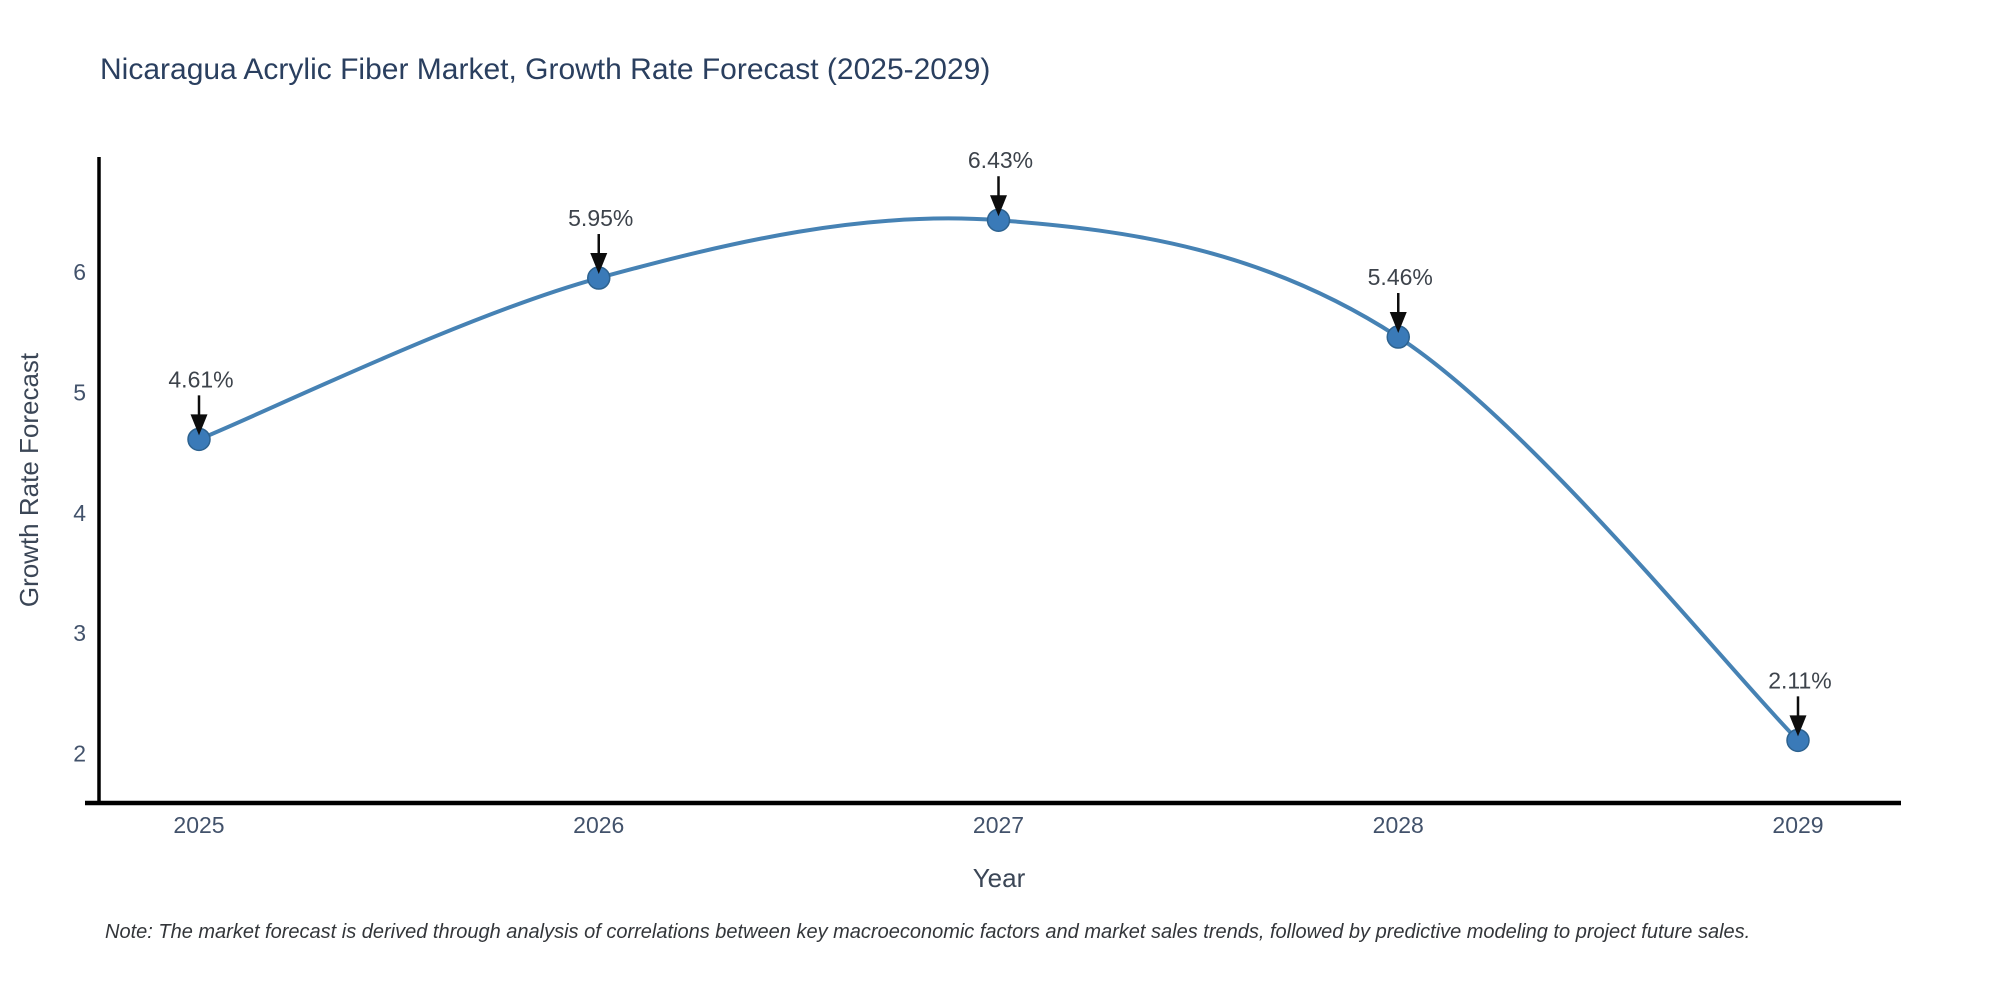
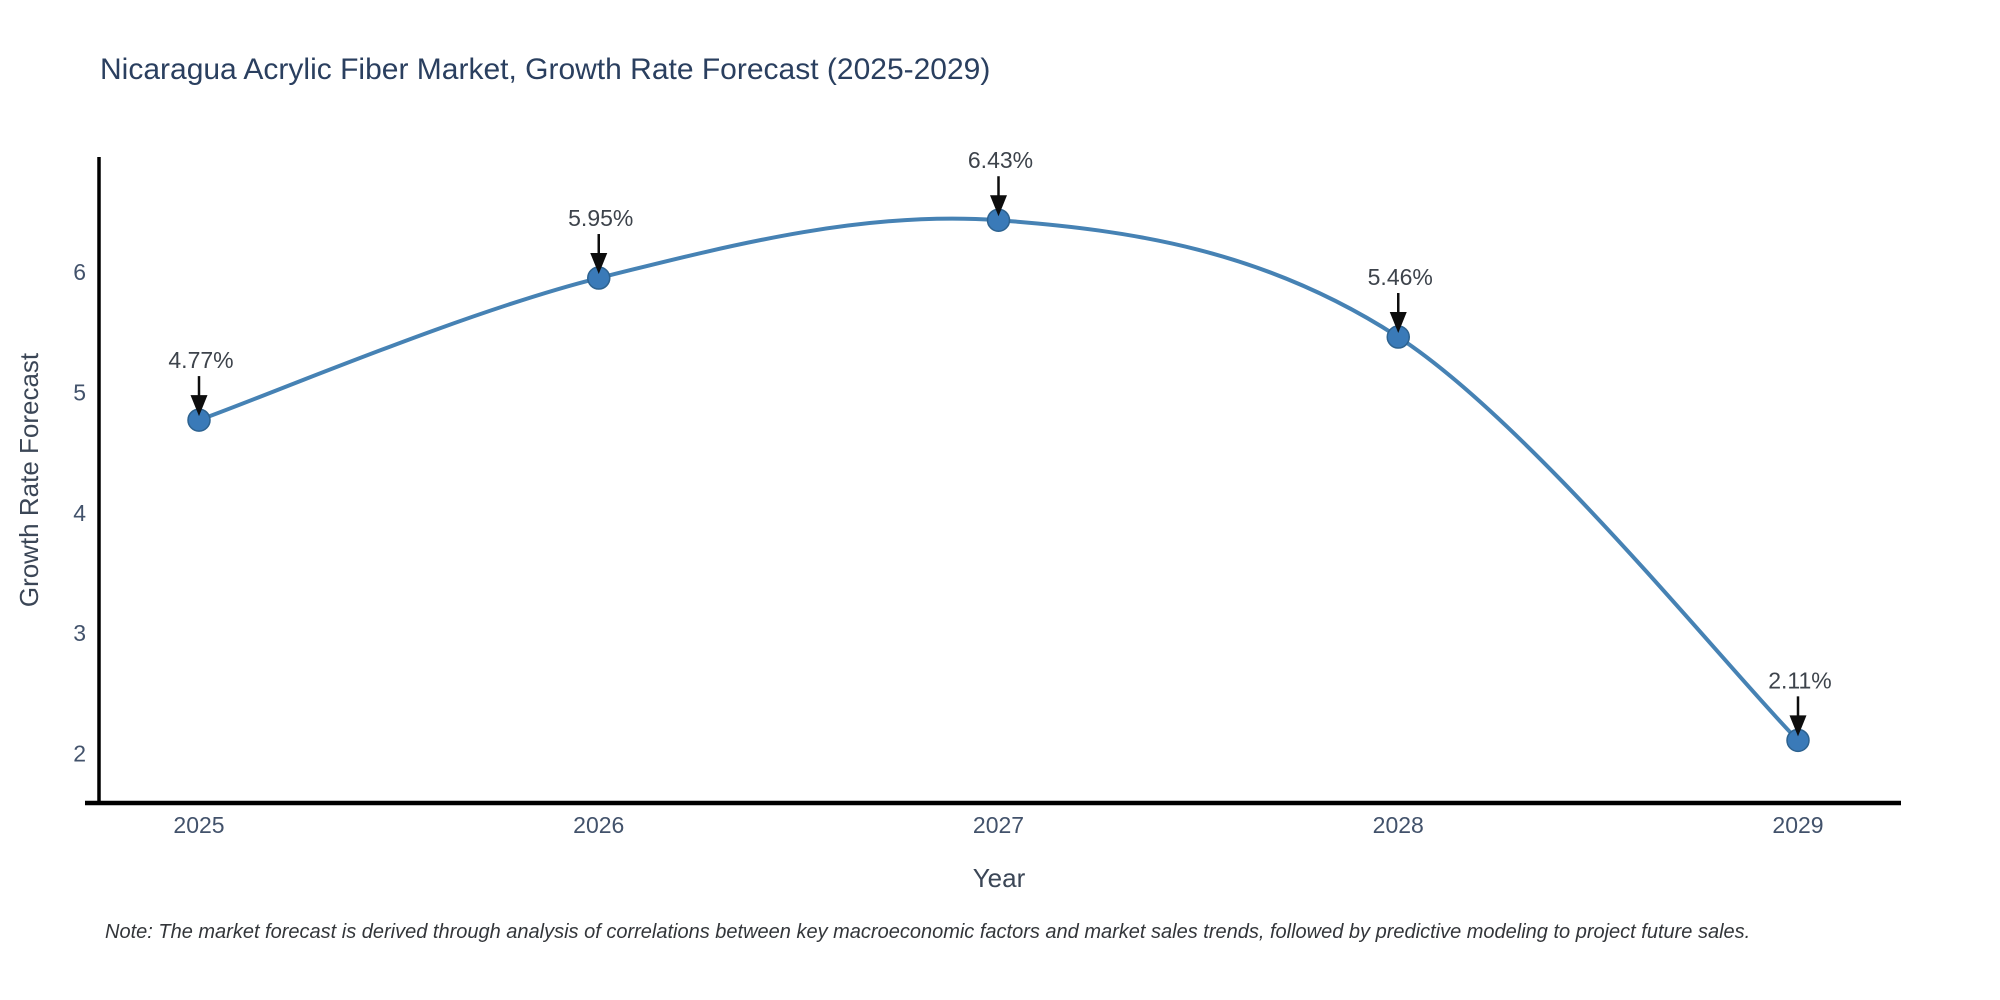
2025: 4.61% -> 4.77%
